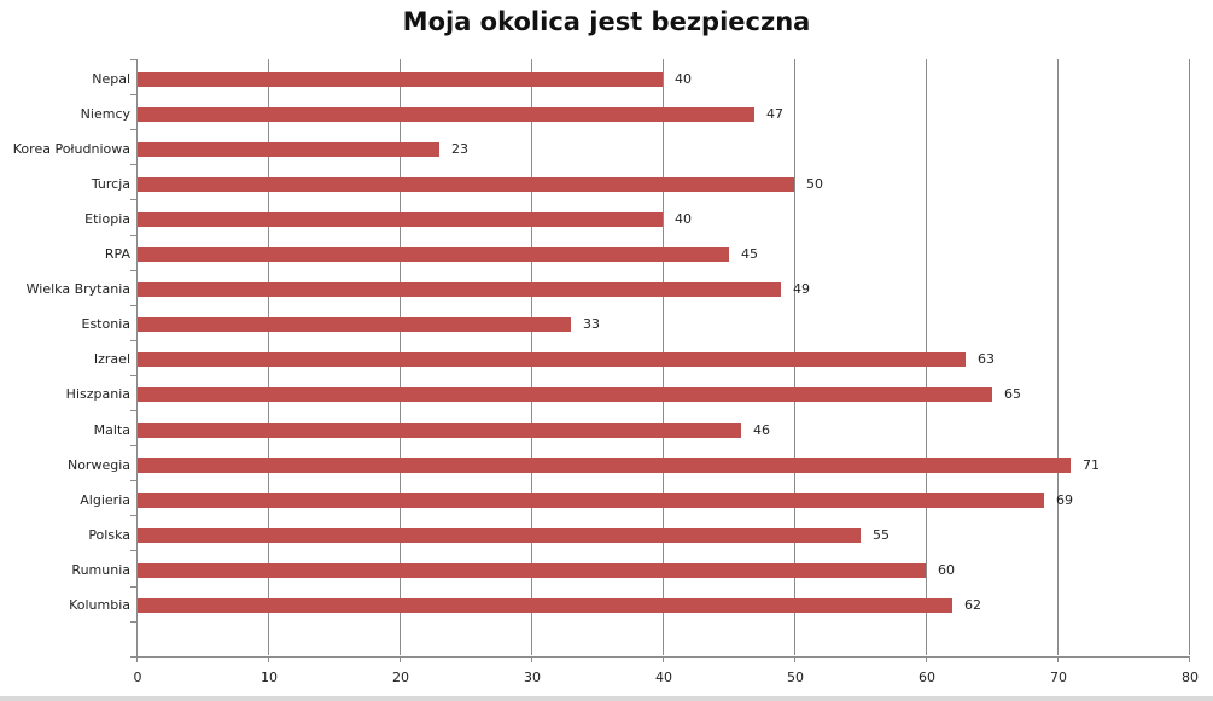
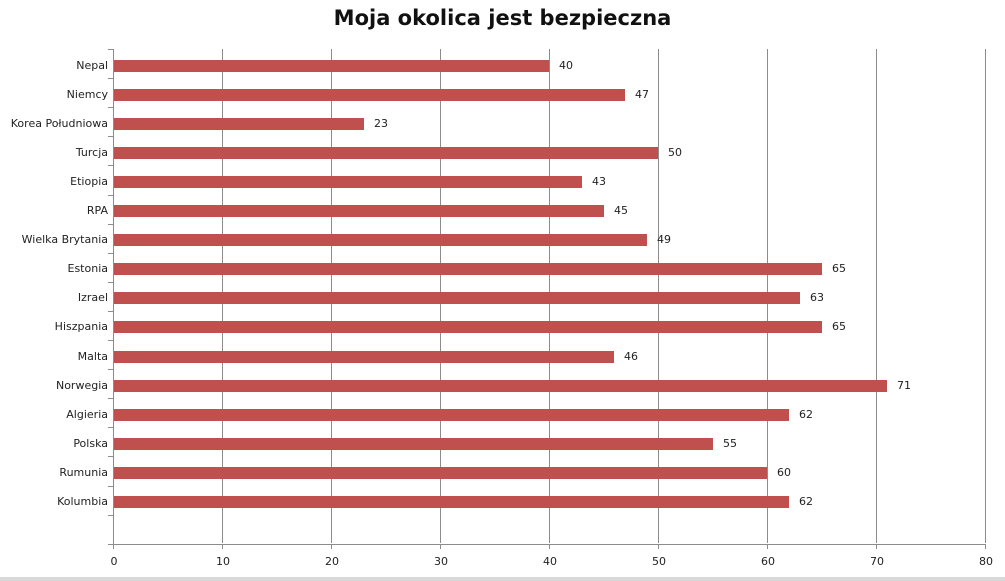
Etiopia: 40 -> 43
Estonia: 33 -> 65
Algieria: 69 -> 62
